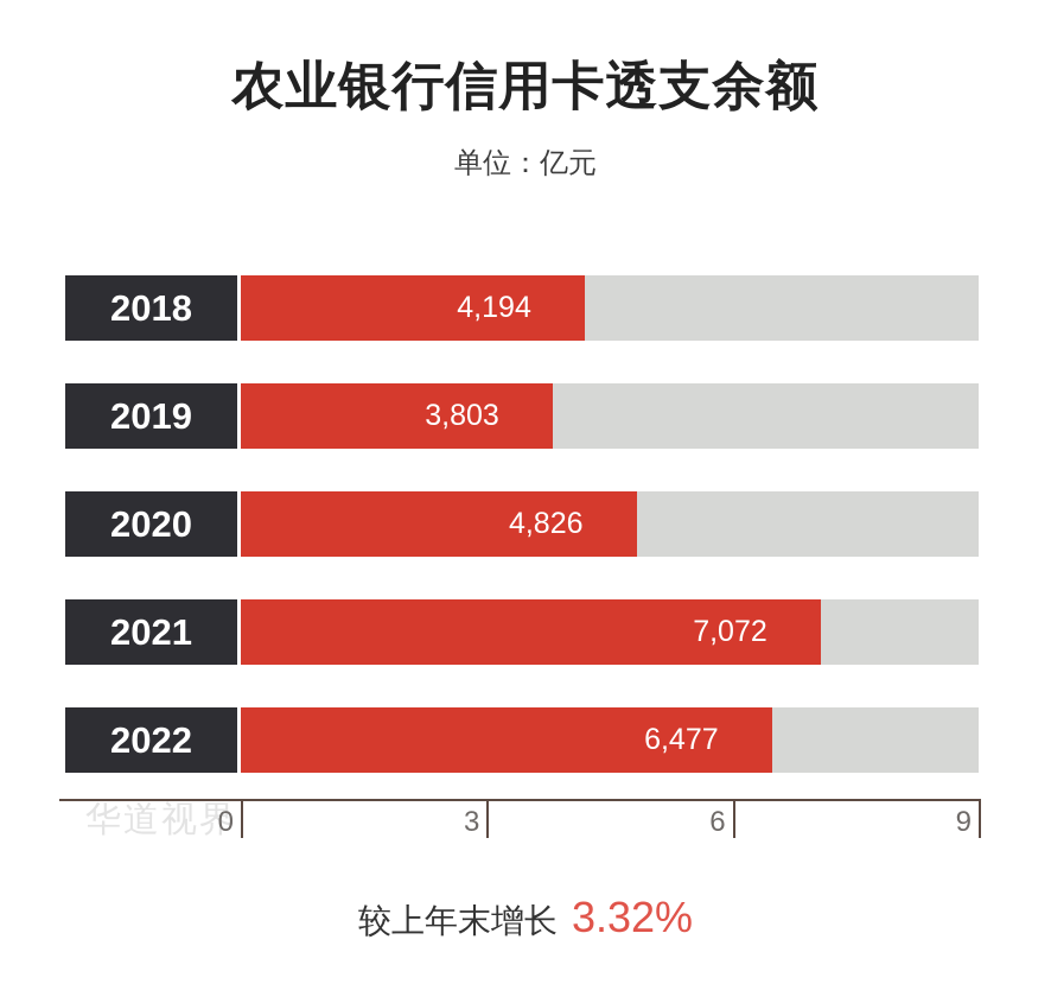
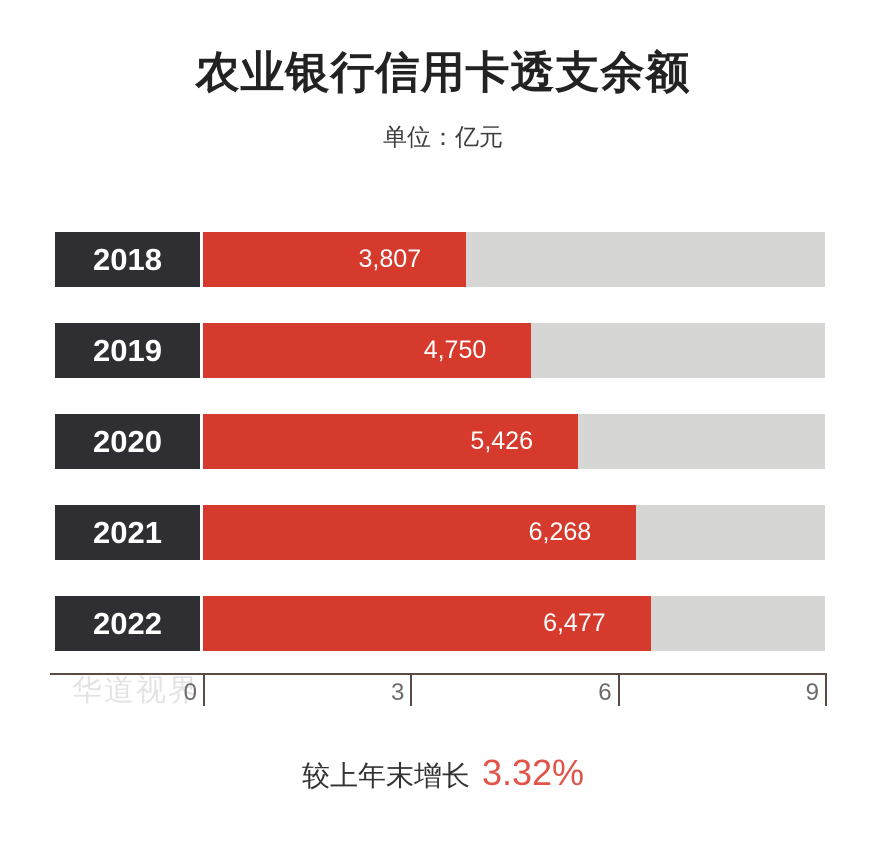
2018: 4,194 -> 3,807
2019: 3,803 -> 4,750
2020: 4,826 -> 5,426
2021: 7,072 -> 6,268
